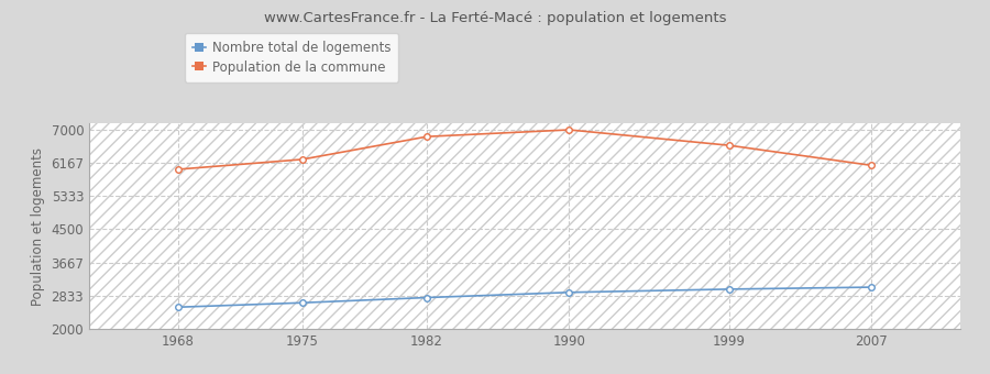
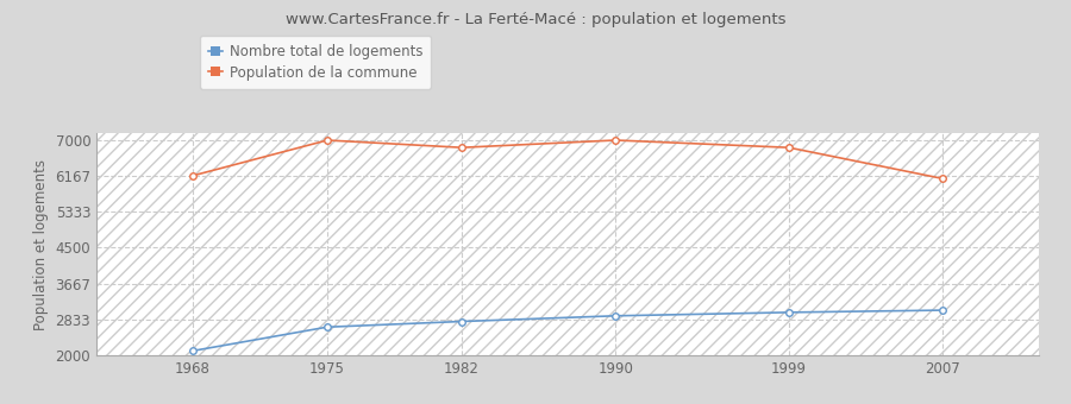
Nombre total de logements/1968: 2550 -> 2110
Population de la commune/1968: 6000 -> 6170
Population de la commune/1975: 6250 -> 6990
Population de la commune/1999: 6600 -> 6820
